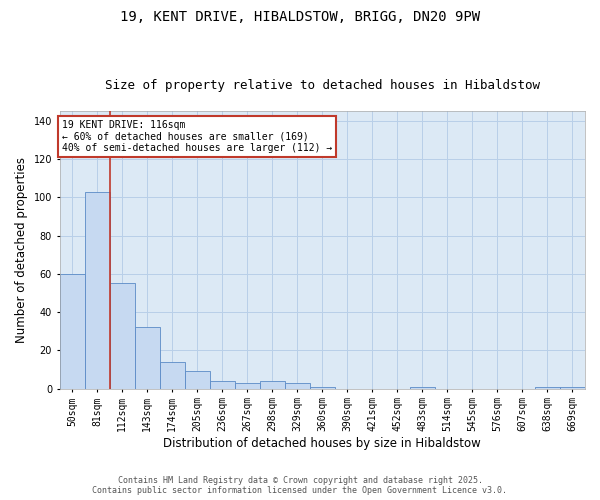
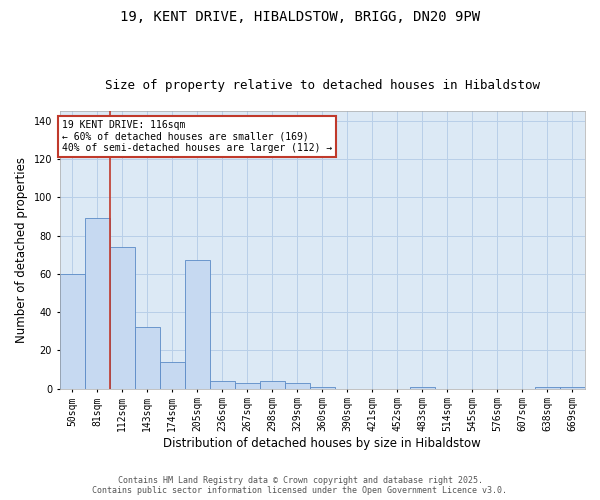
81sqm: 103 -> 89
112sqm: 55 -> 74
205sqm: 9 -> 67
